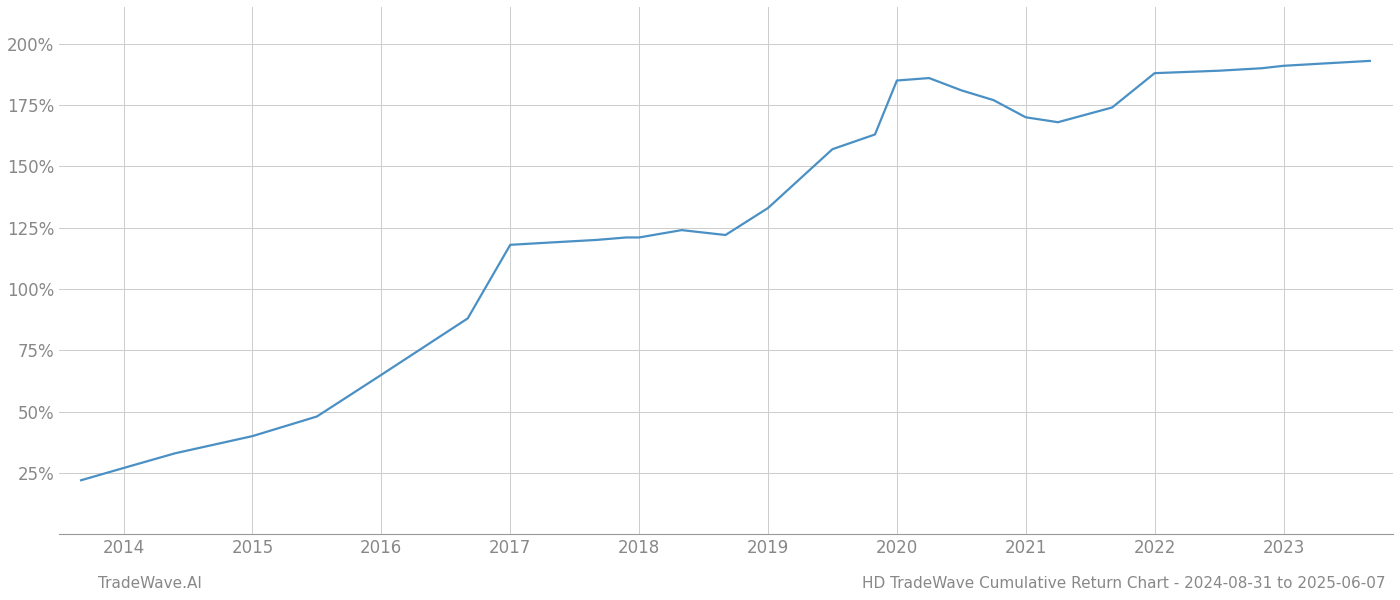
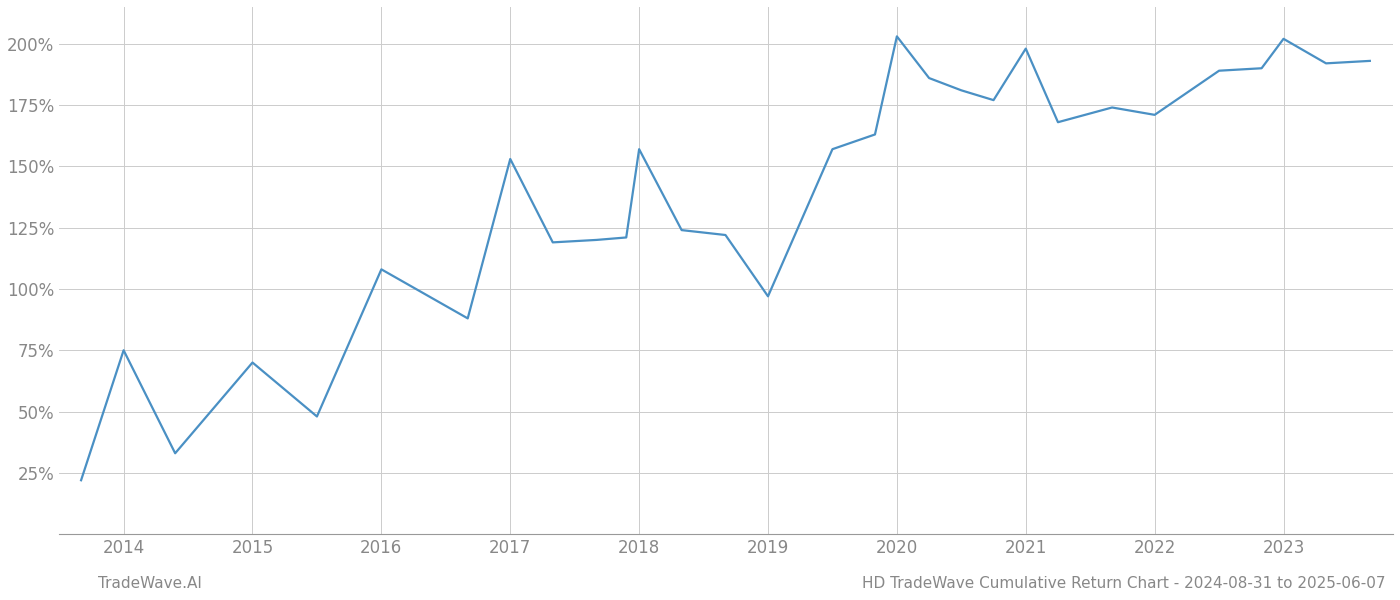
2014: 27% -> 75%
2015: 40% -> 70%
2016: 65% -> 108%
2017: 118% -> 153%
2018: 121% -> 157%
2019: 133% -> 97%
2020: 185% -> 203%
2021: 170% -> 198%
2022: 188% -> 171%
2023: 191% -> 202%
